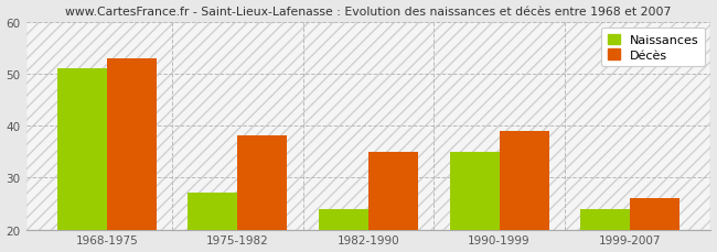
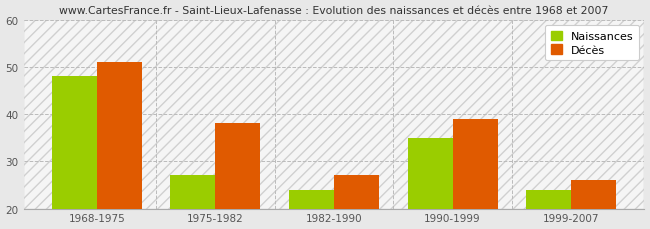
Naissances/1968-1975: 51 -> 48
Décès/1968-1975: 53 -> 51
Décès/1982-1990: 35 -> 27
